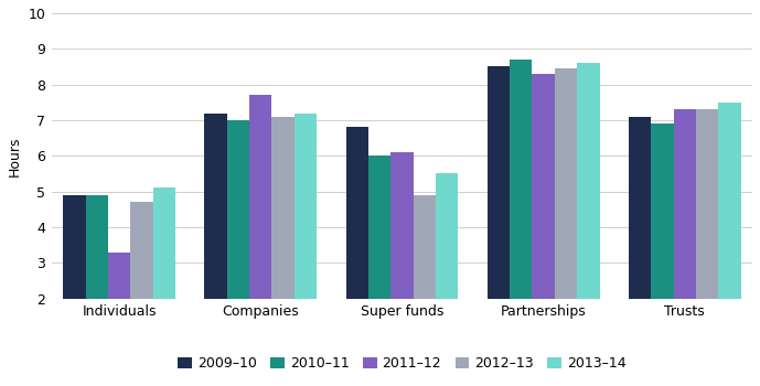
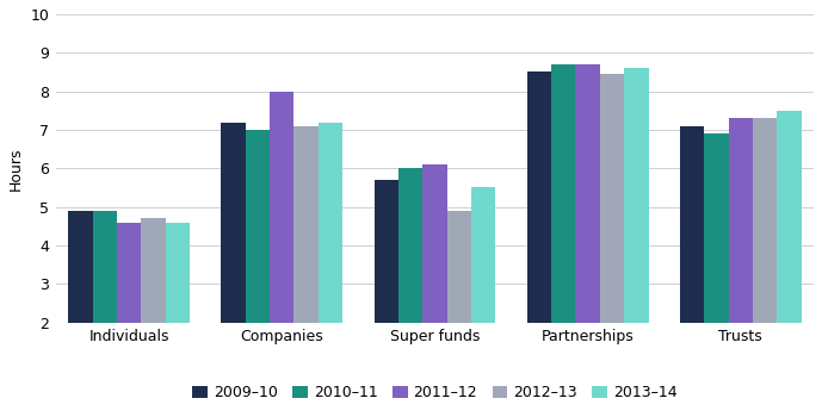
2011–12/Individuals: 3.3 -> 4.6
2013–14/Individuals: 5.1 -> 4.6
2011–12/Companies: 7.7 -> 8.0
2009–10/Super funds: 6.8 -> 5.7
2011–12/Partnerships: 8.3 -> 8.7
